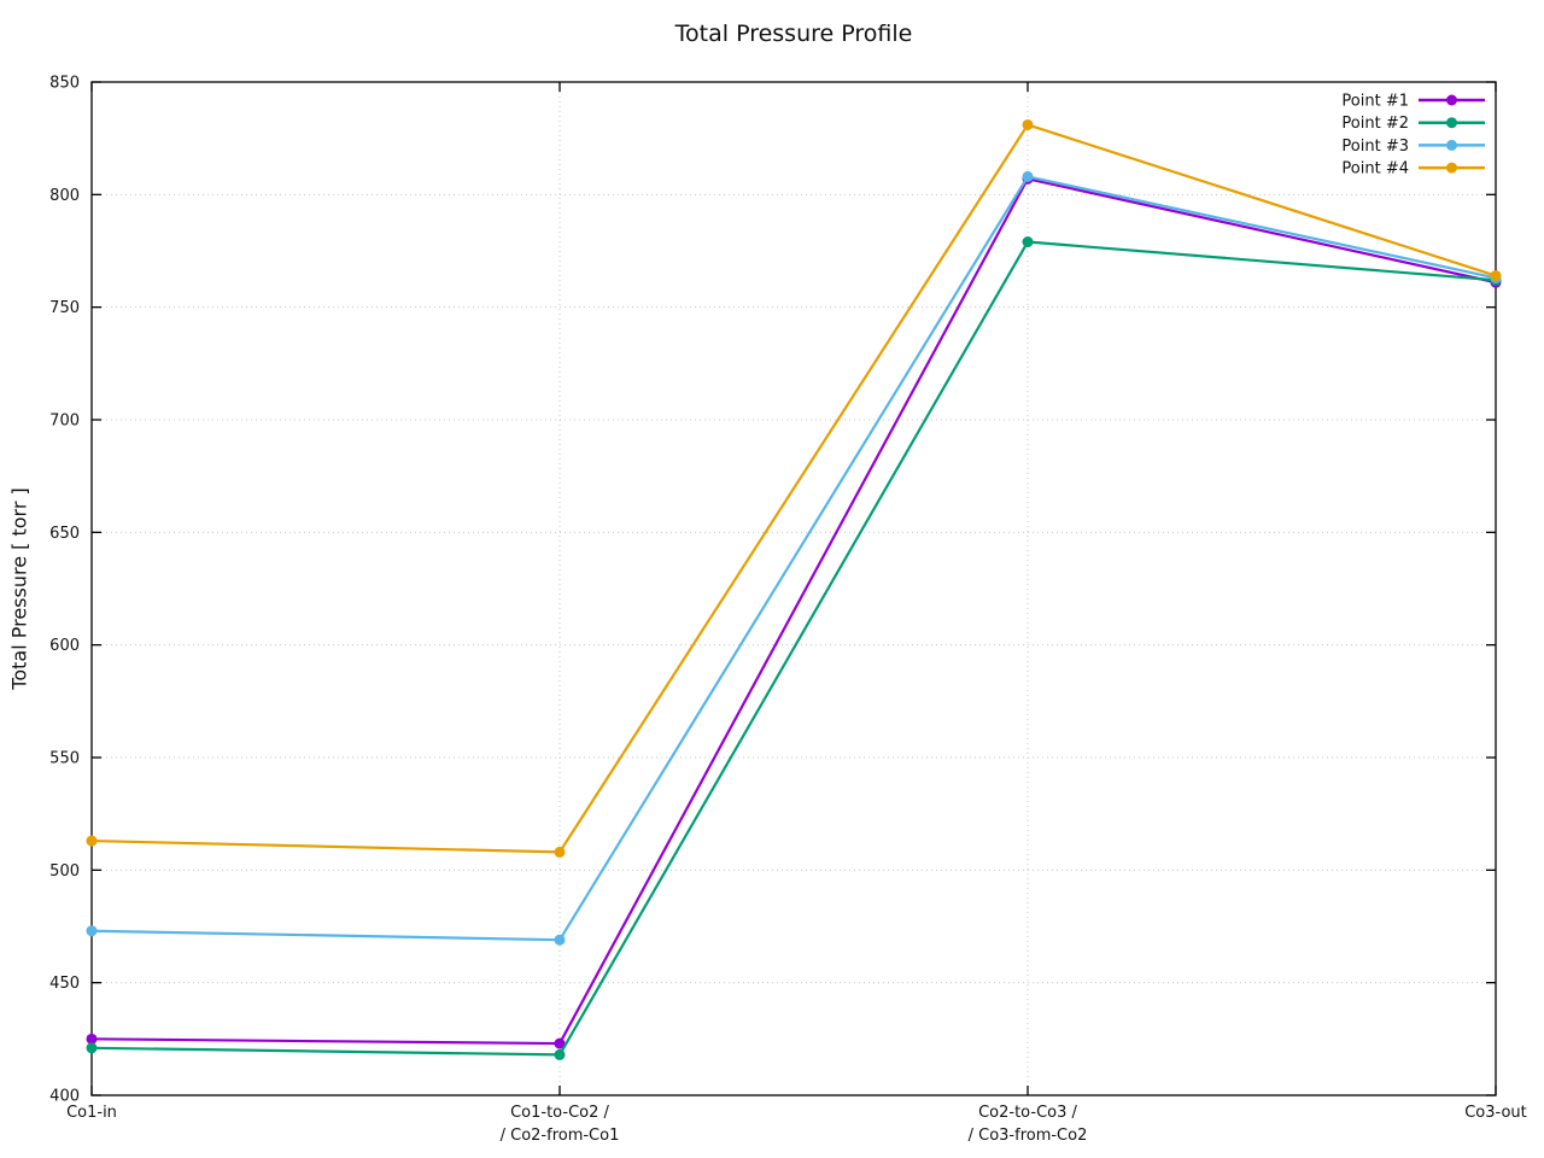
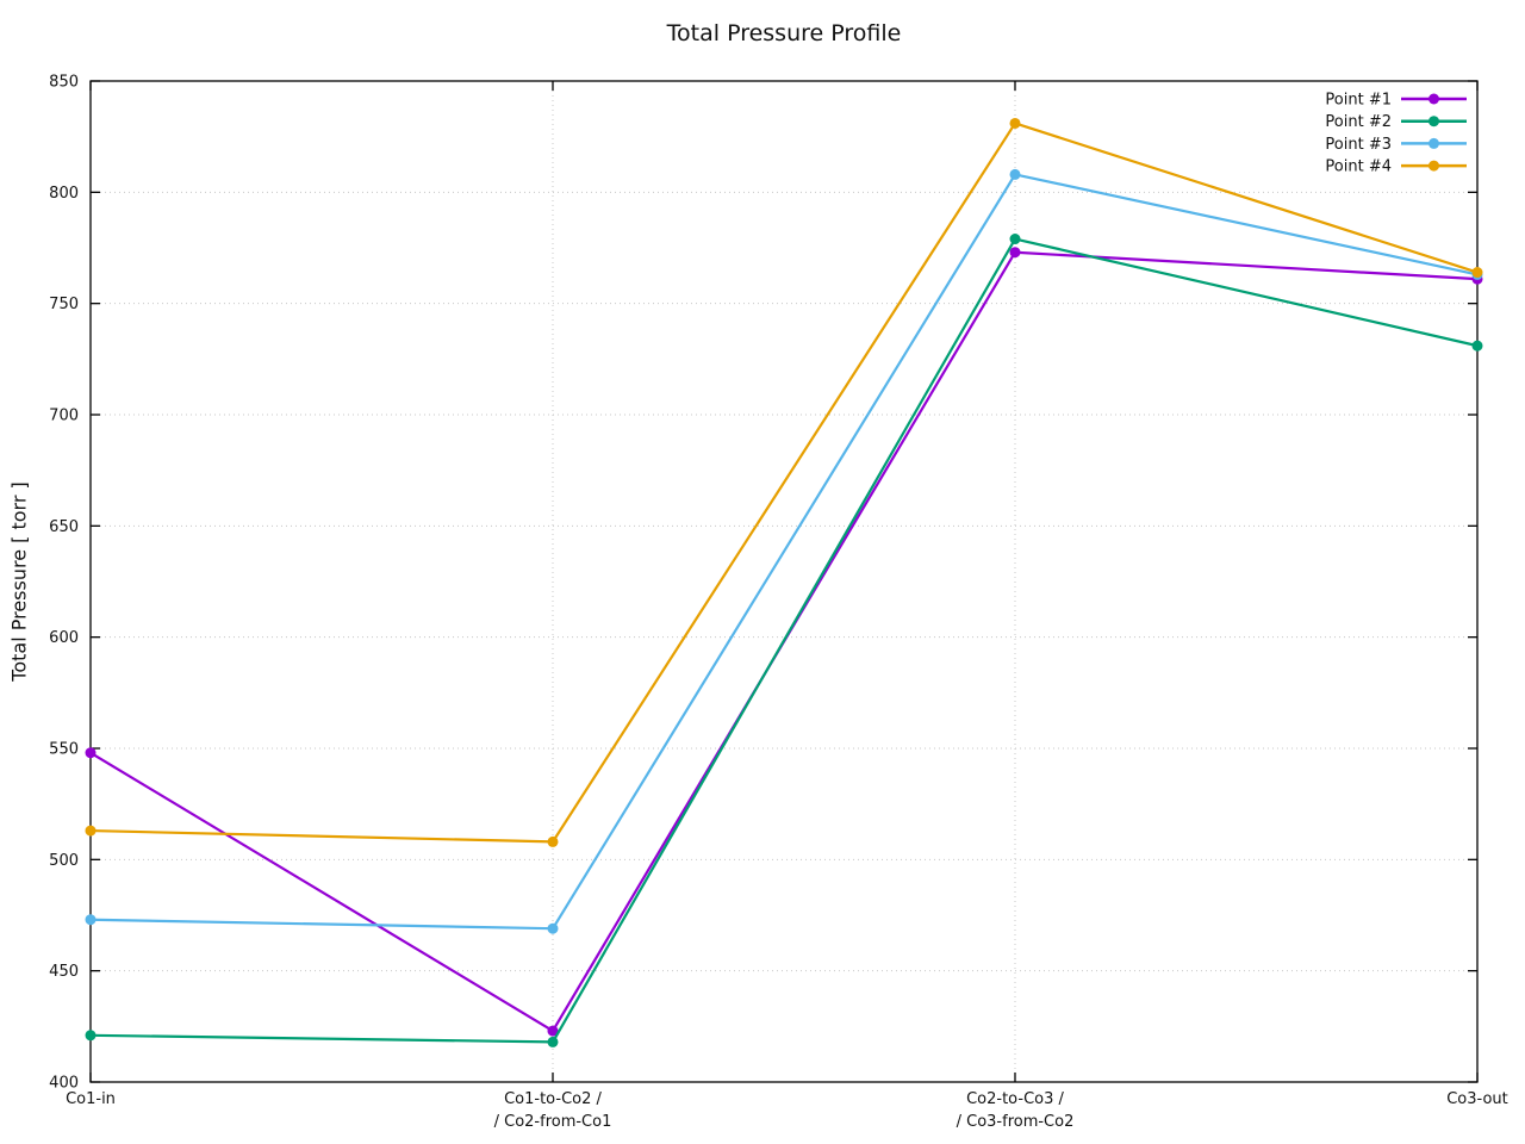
Point #1/Co1-in: 425 -> 548
Point #1/Co2-to-Co3 / / Co3-from-Co2: 807 -> 773
Point #2/Co3-out: 762 -> 731
